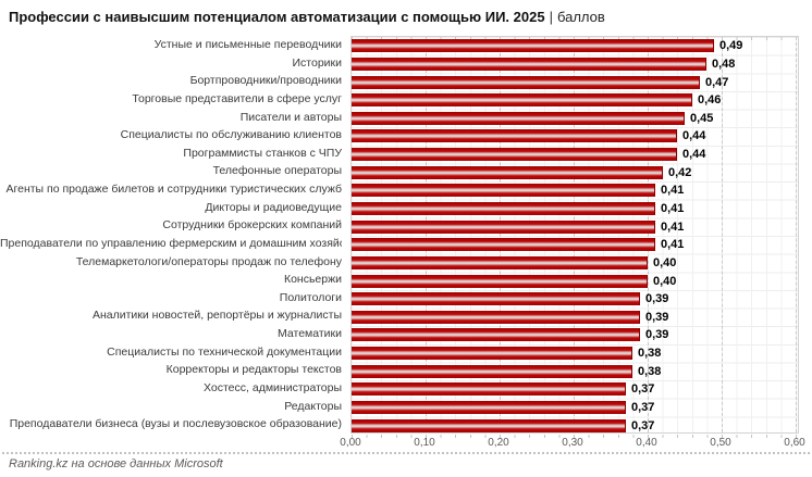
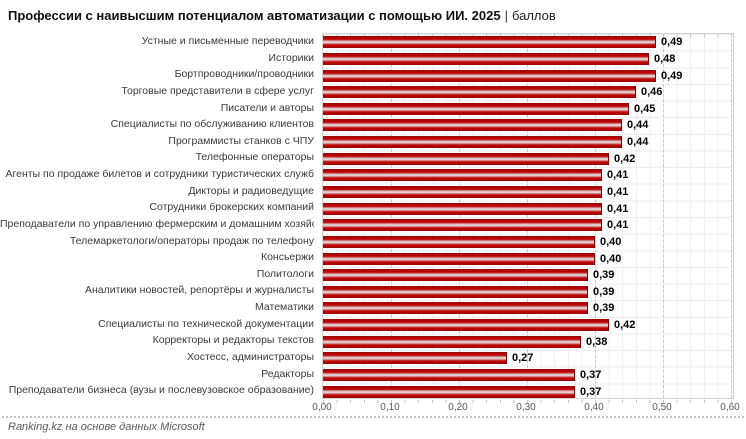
Бортпроводники/проводники: 0,47 -> 0,49
Специалисты по технической документации: 0,38 -> 0,42
Хостесс, администраторы: 0,37 -> 0,27
